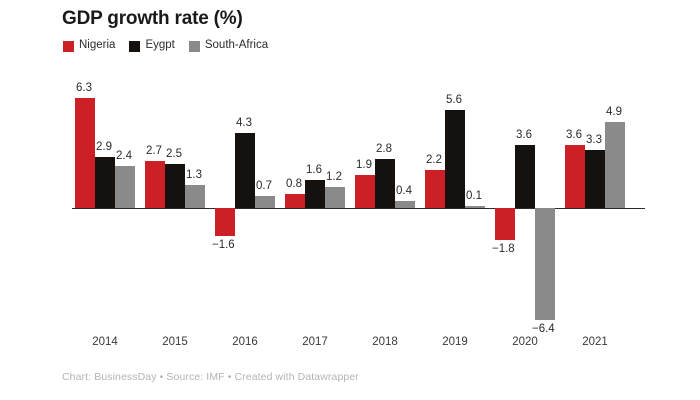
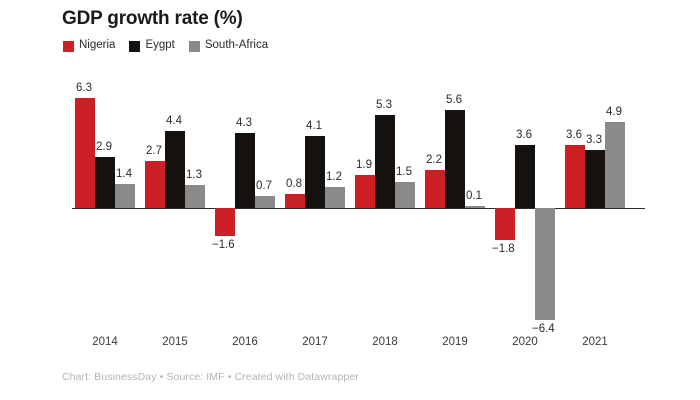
South-Africa/2014: 2.4 -> 1.4
Eygpt/2015: 2.5 -> 4.4
Eygpt/2017: 1.6 -> 4.1
Eygpt/2018: 2.8 -> 5.3
South-Africa/2018: 0.4 -> 1.5
